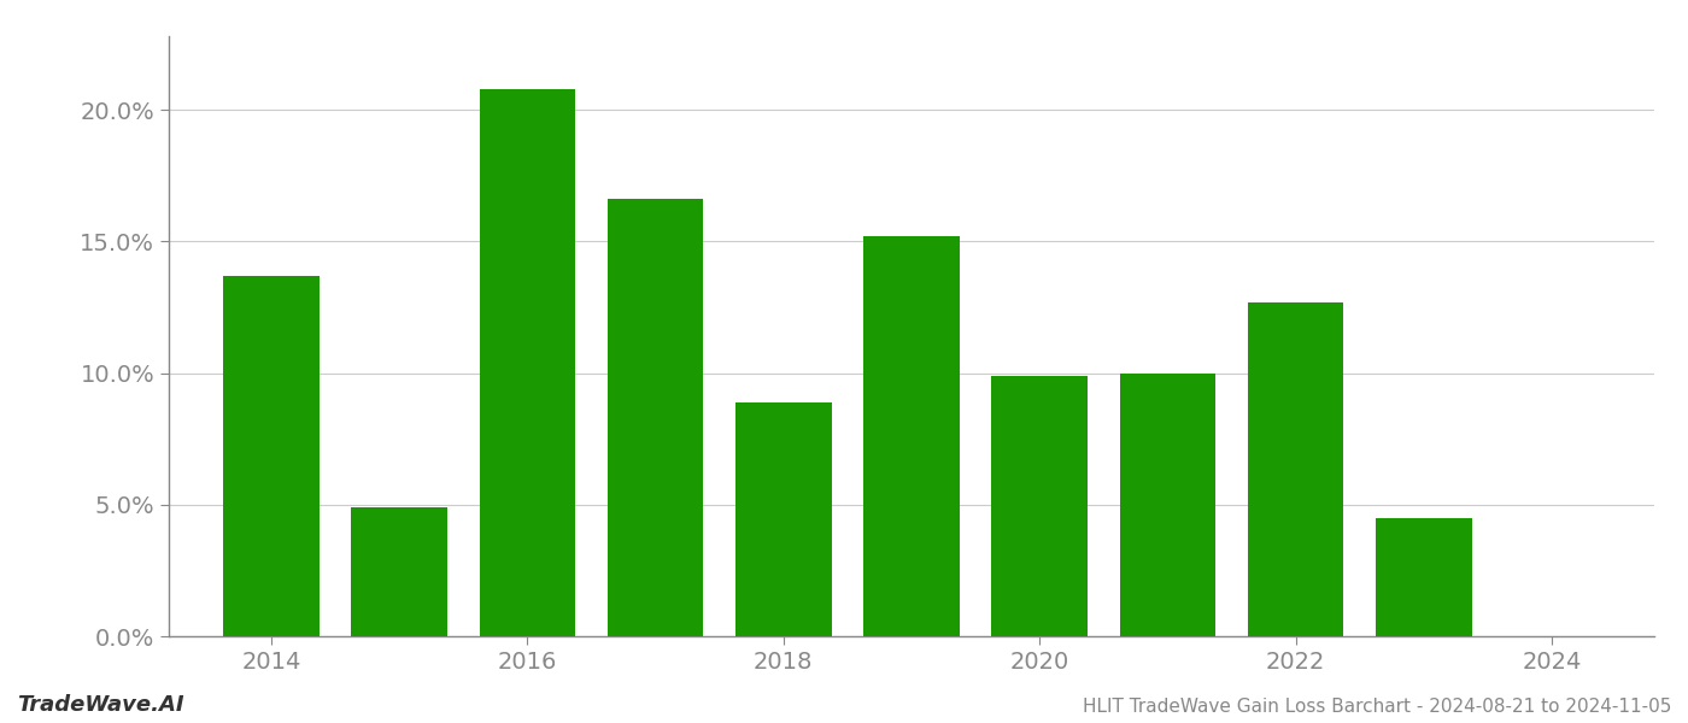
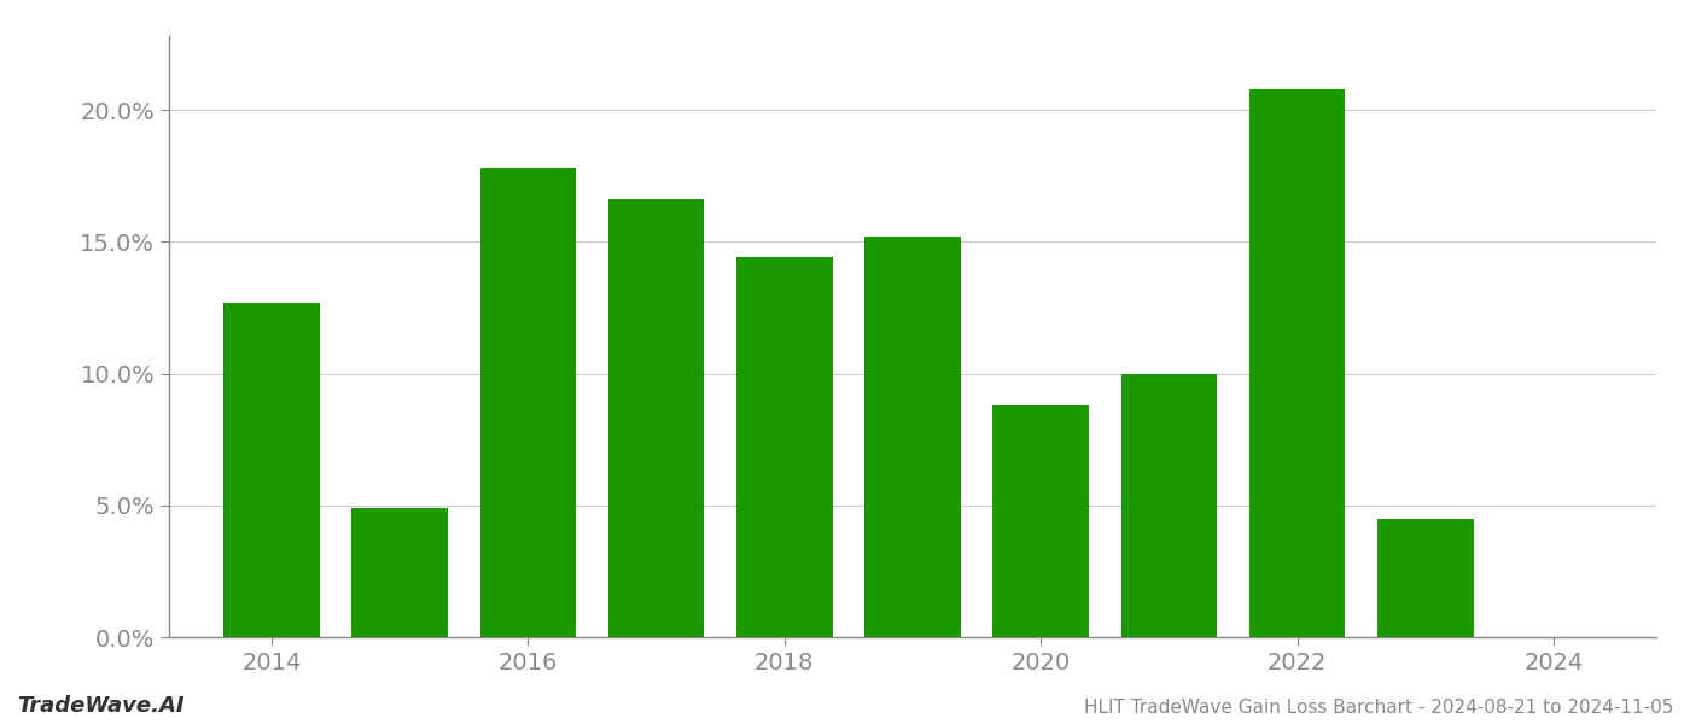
2014: 13.7% -> 12.7%
2016: 20.8% -> 17.8%
2018: 8.9% -> 14.4%
2020: 9.9% -> 8.8%
2022: 12.7% -> 20.8%
